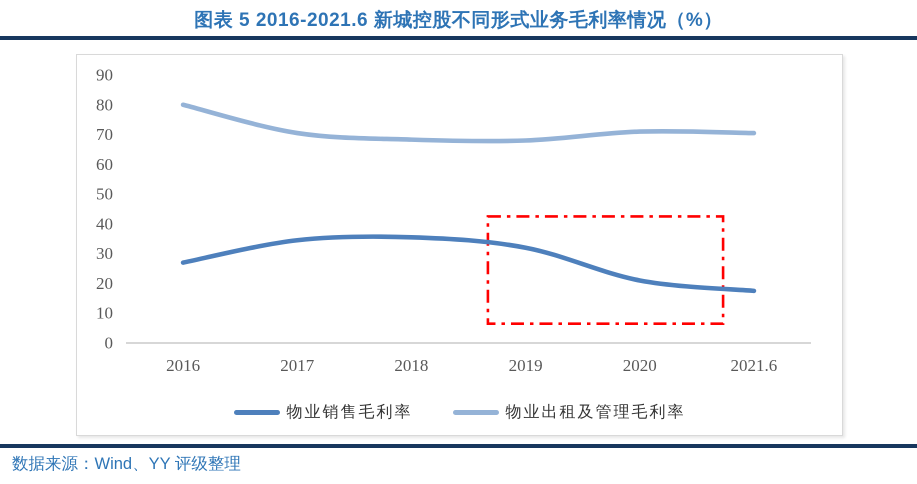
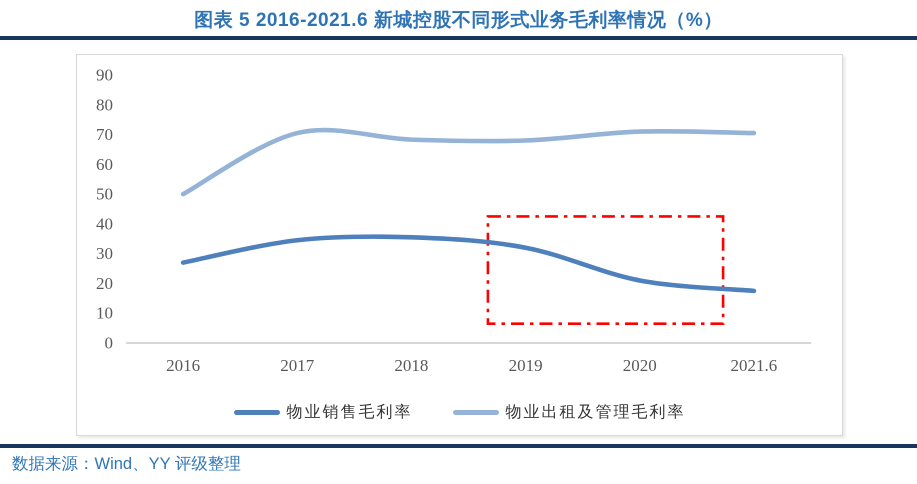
物业出租及管理毛利率/2016: 80 -> 50
